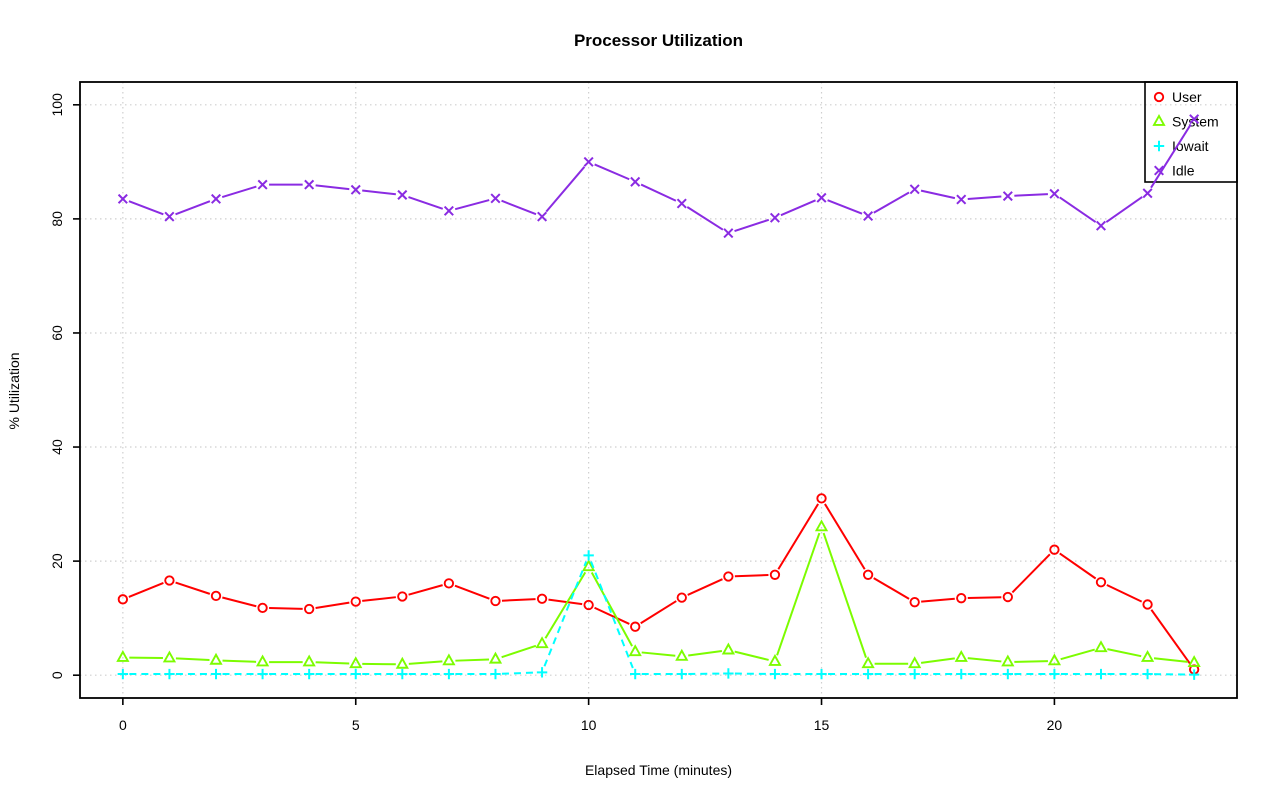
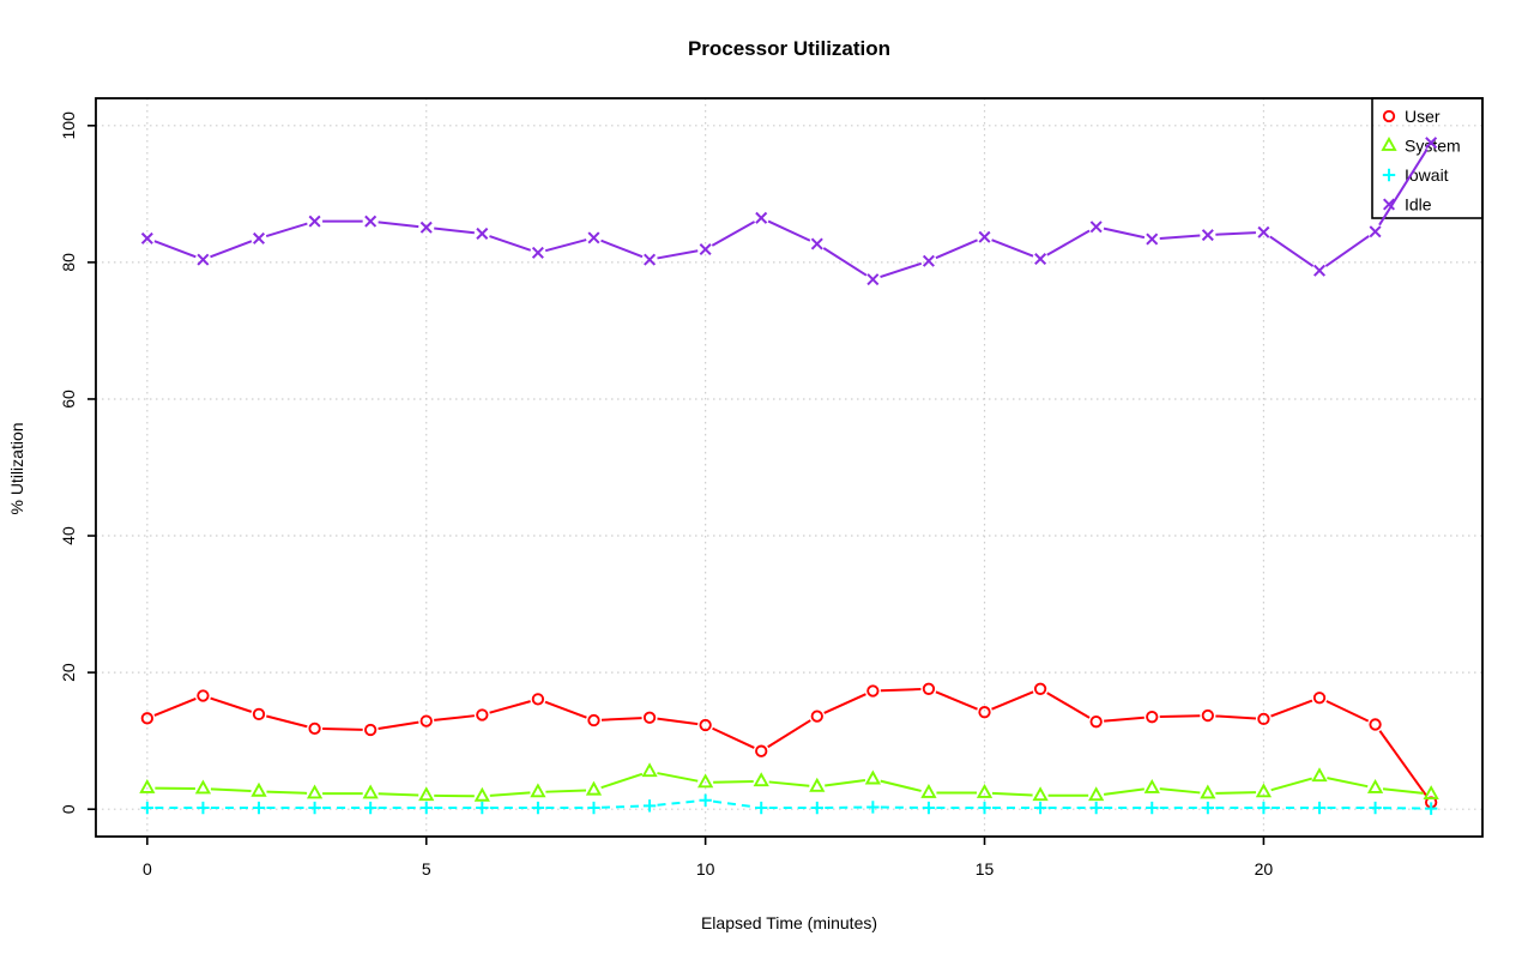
System/10: 19 -> 4
Iowait/10: 21 -> 1
Idle/10: 90 -> 82
User/15: 31 -> 14
System/15: 26 -> 2
User/20: 22 -> 13
